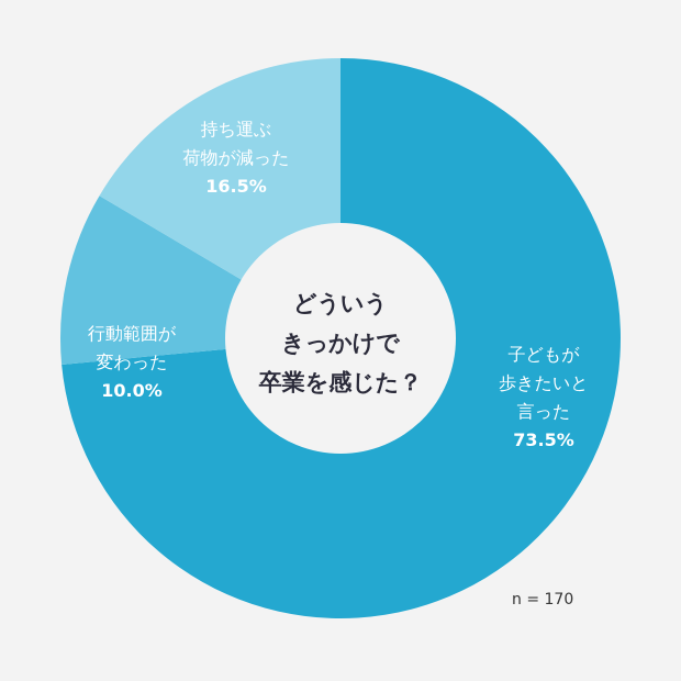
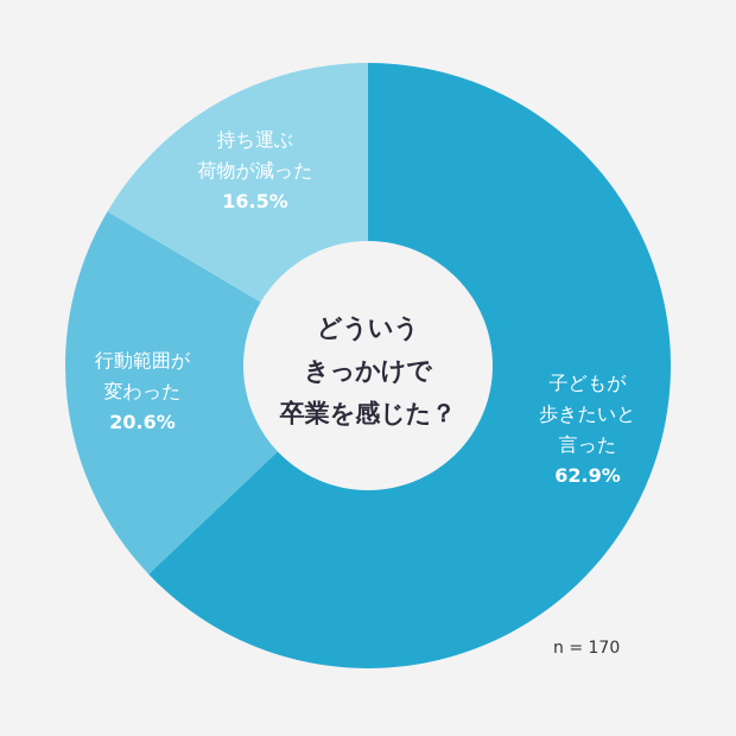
子どもが歩きたいと言った: 73.5% -> 62.9%
行動範囲が変わった: 10.0% -> 20.6%
